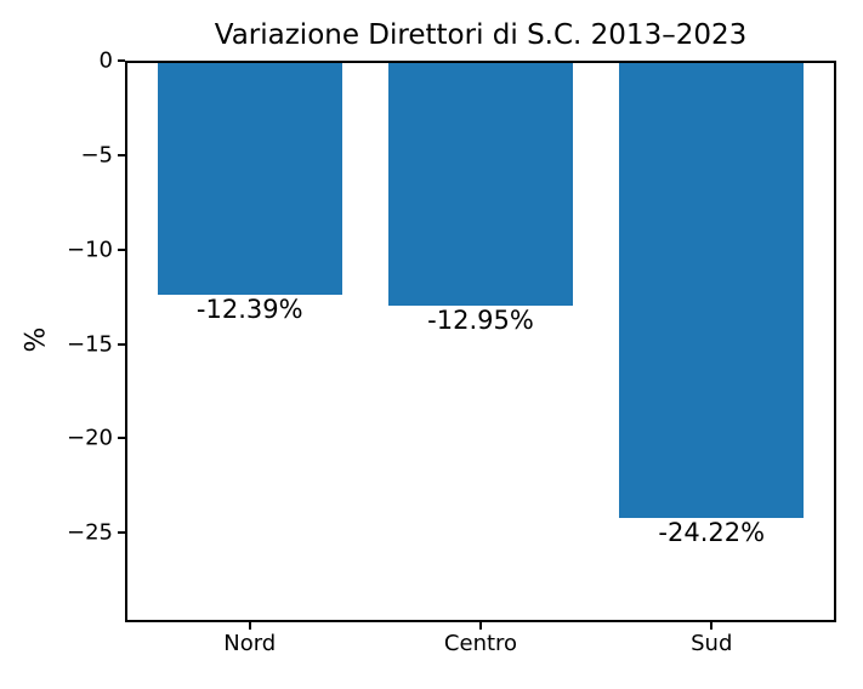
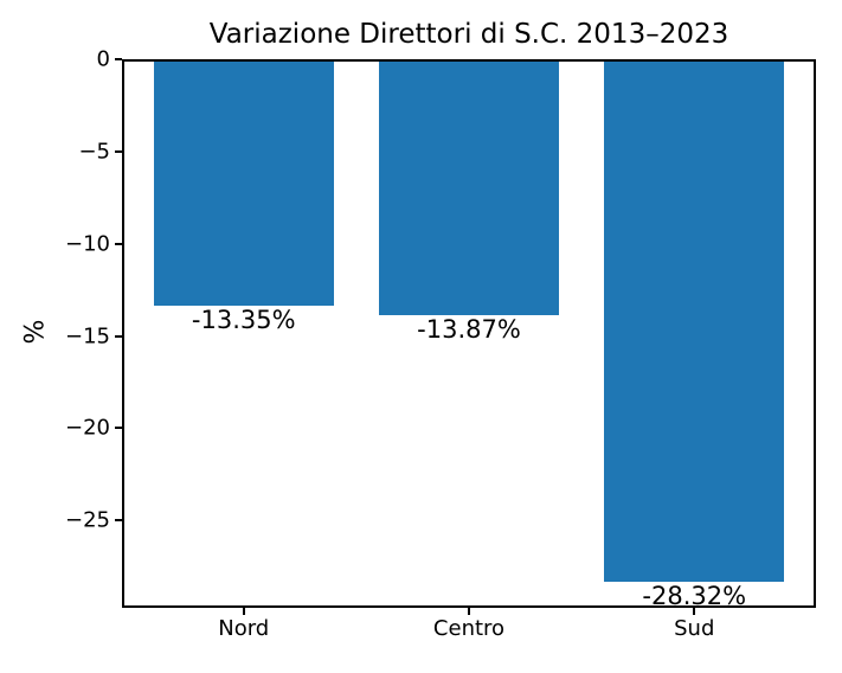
Nord: -12.39% -> -13.35%
Centro: -12.95% -> -13.87%
Sud: -24.22% -> -28.32%
